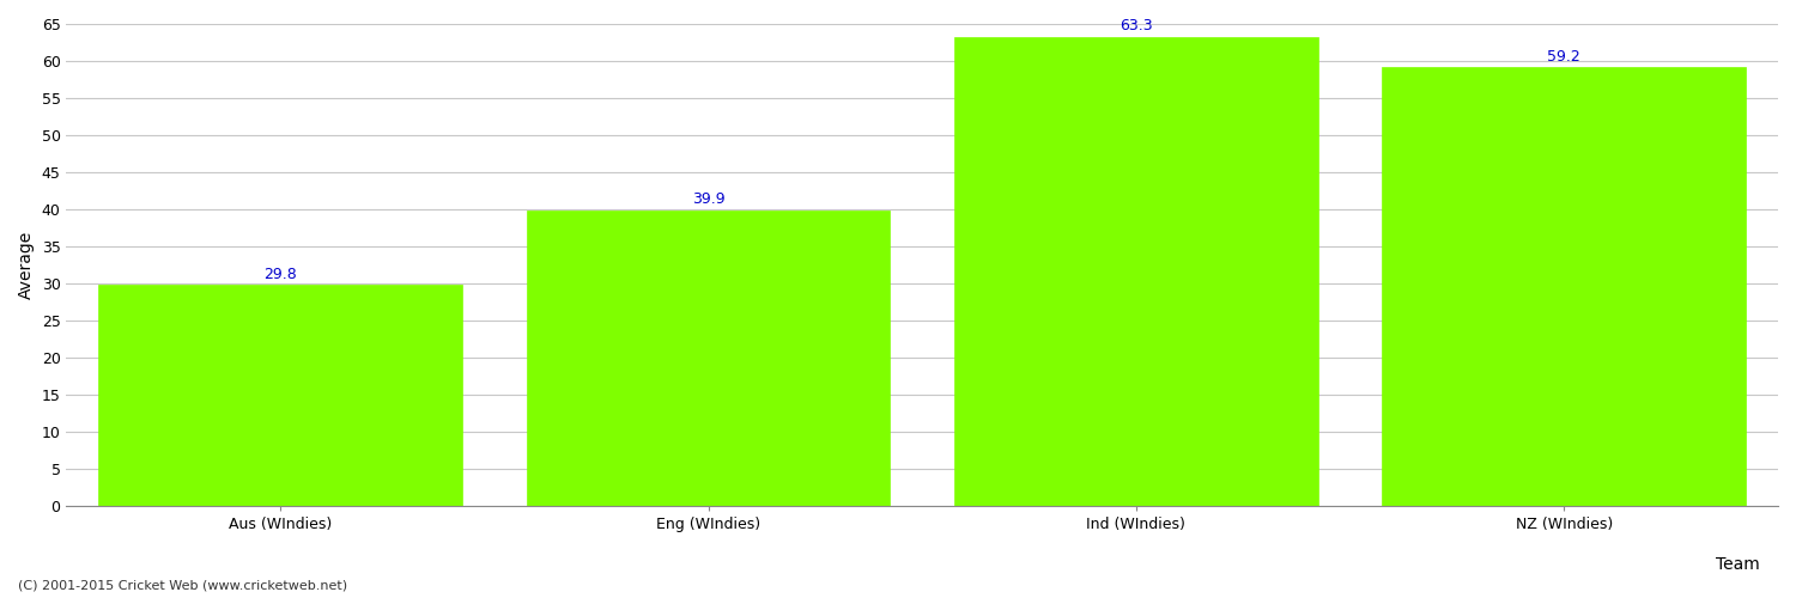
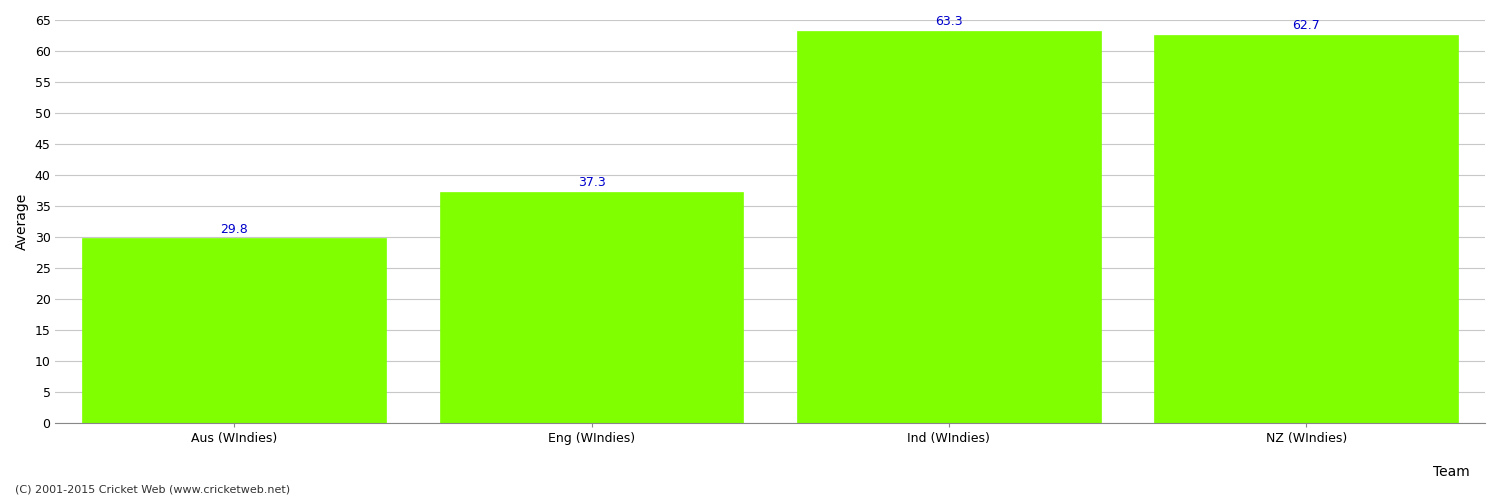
Eng (WIndies): 39.9 -> 37.3
NZ (WIndies): 59.2 -> 62.7
